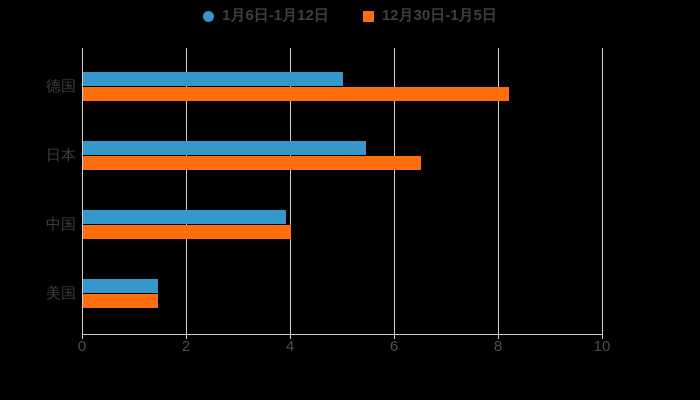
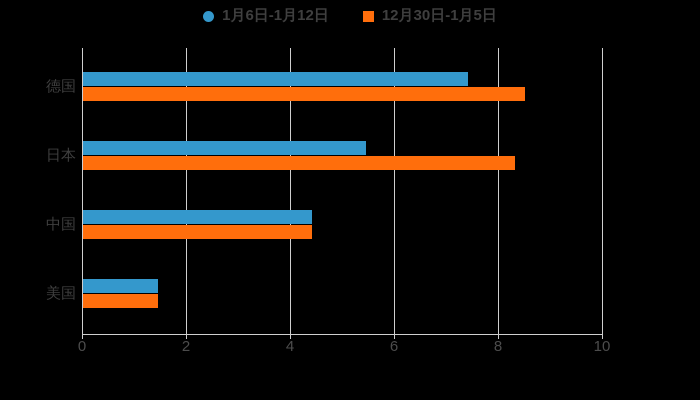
1月6日-1月12日/德国: 5.0 -> 7.4
12月30日-1月5日/德国: 8.2 -> 8.5
12月30日-1月5日/日本: 6.5 -> 8.3
1月6日-1月12日/中国: 3.9 -> 4.4
12月30日-1月5日/中国: 4.0 -> 4.4
